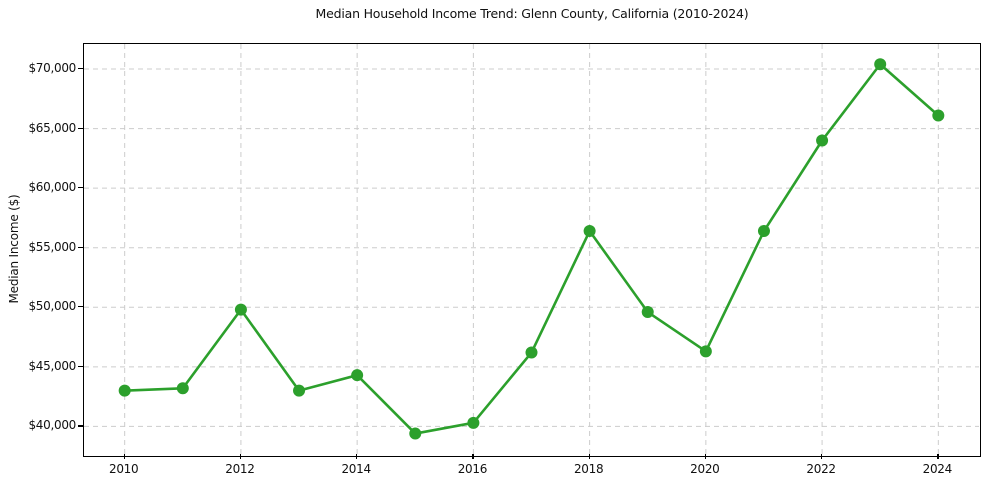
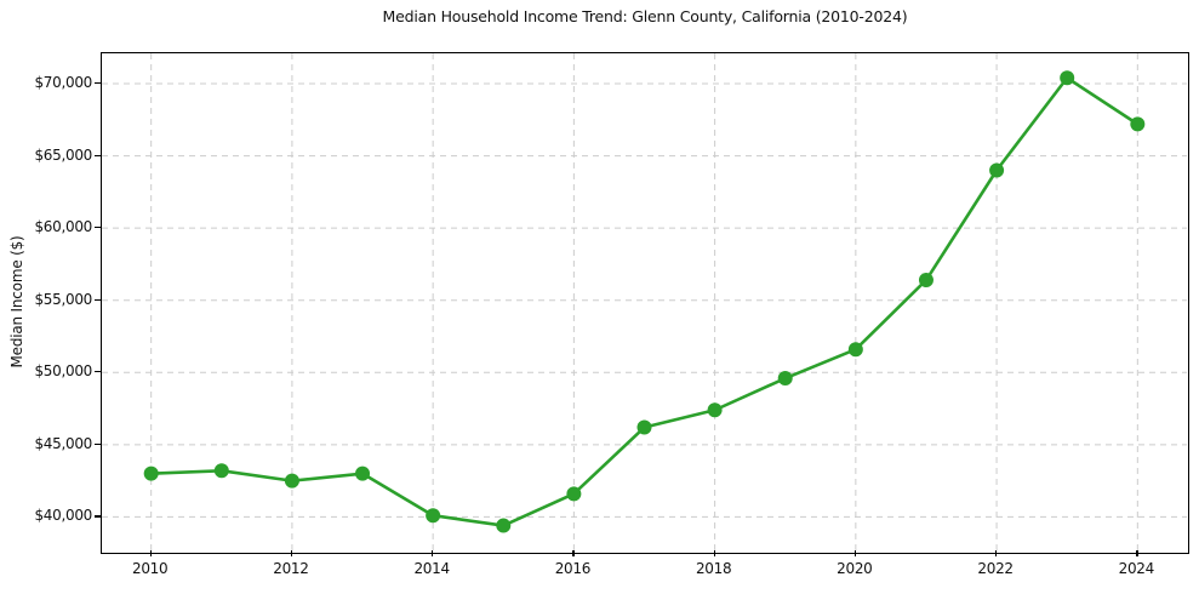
2012: $49800 -> $42500
2014: $44300 -> $40100
2016: $40300 -> $41600
2018: $56400 -> $47400
2020: $46300 -> $51600
2024: $66100 -> $67200
